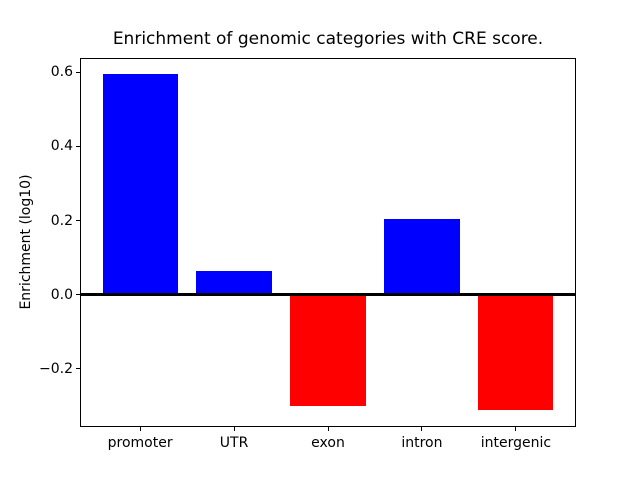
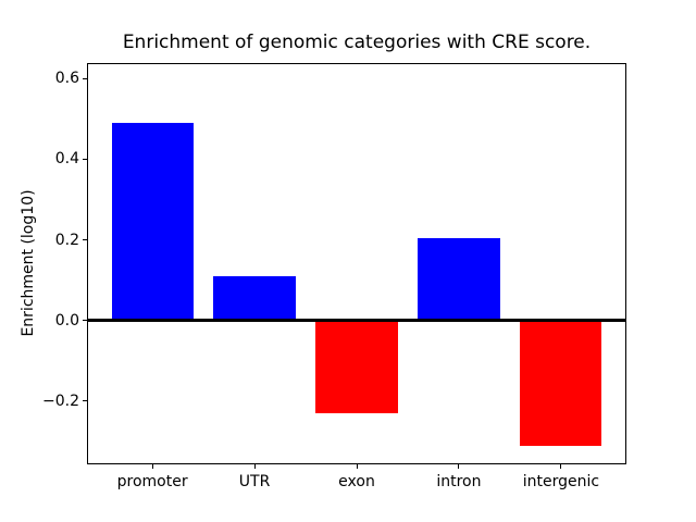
promoter: 0.59 -> 0.49
UTR: 0.07 -> 0.11
exon: -0.30 -> -0.23
